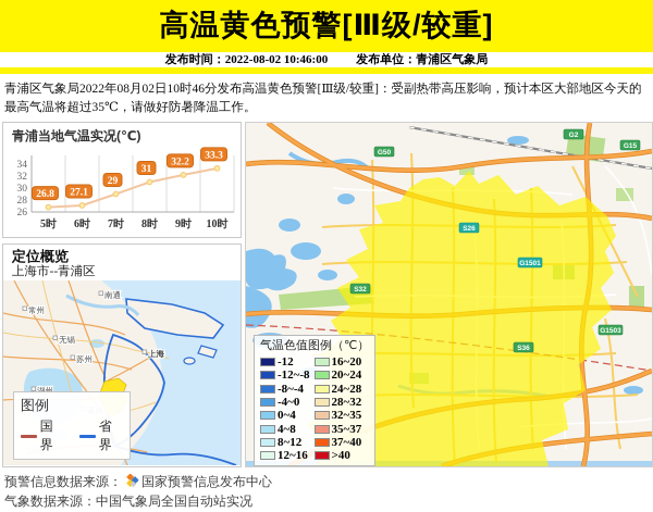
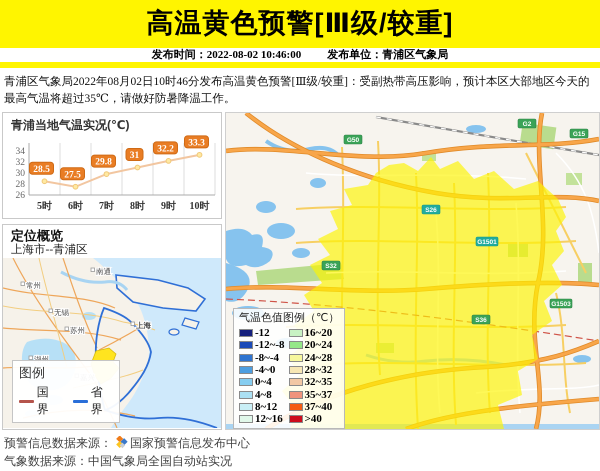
5时: 26.8 -> 28.5
6时: 27.1 -> 27.5
7时: 29 -> 29.8
